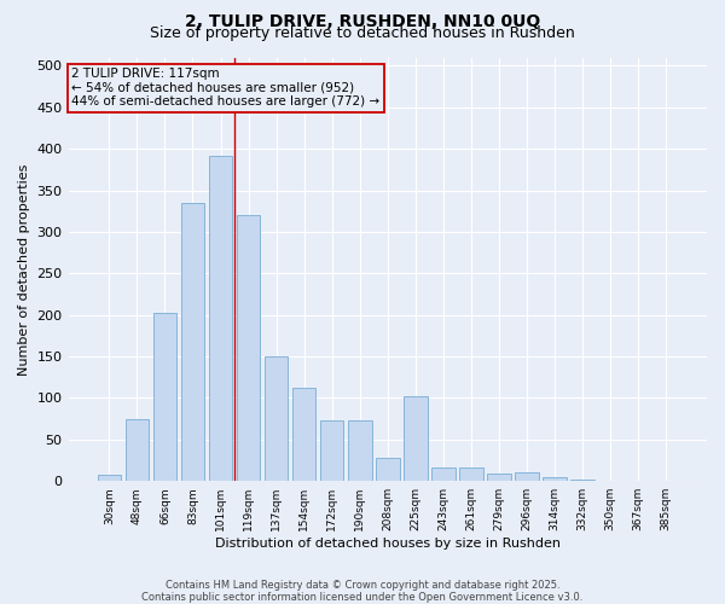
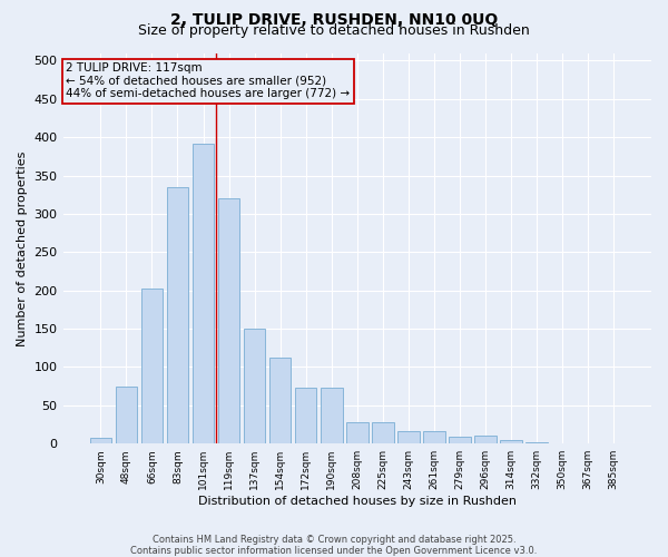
225sqm: 102 -> 28
